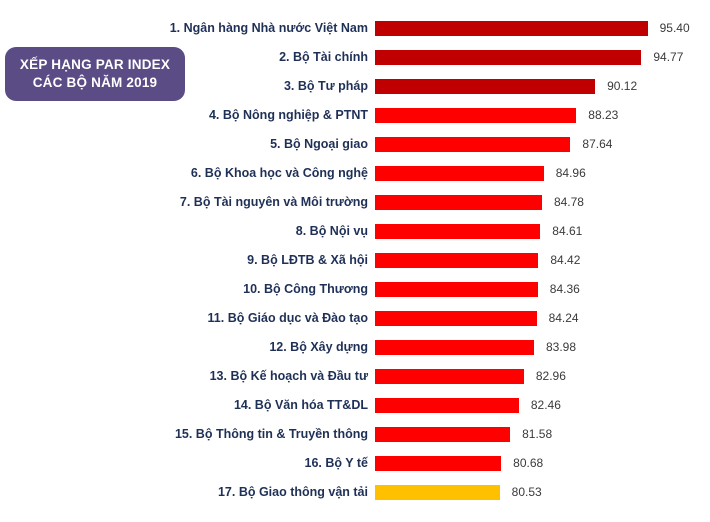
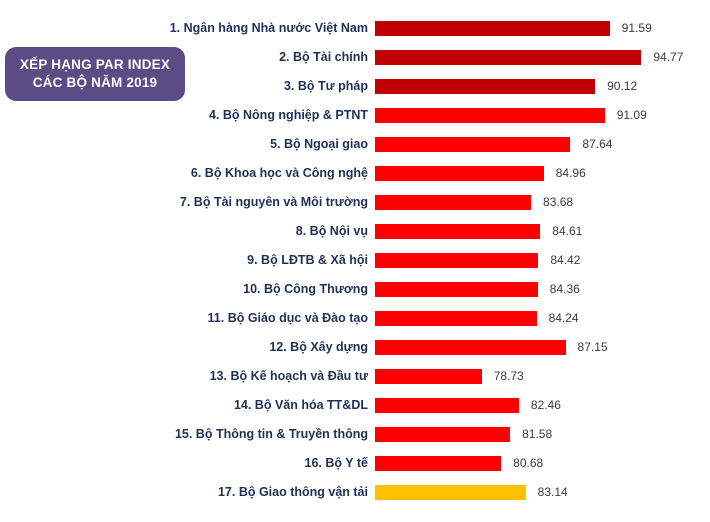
1. Ngân hàng Nhà nước Việt Nam: 95.40 -> 91.59
4. Bộ Nông nghiệp & PTNT: 88.23 -> 91.09
7. Bộ Tài nguyên và Môi trường: 84.78 -> 83.68
12. Bộ Xây dựng: 83.98 -> 87.15
13. Bộ Kế hoạch và Đầu tư: 82.96 -> 78.73
17. Bộ Giao thông vận tải: 80.53 -> 83.14
